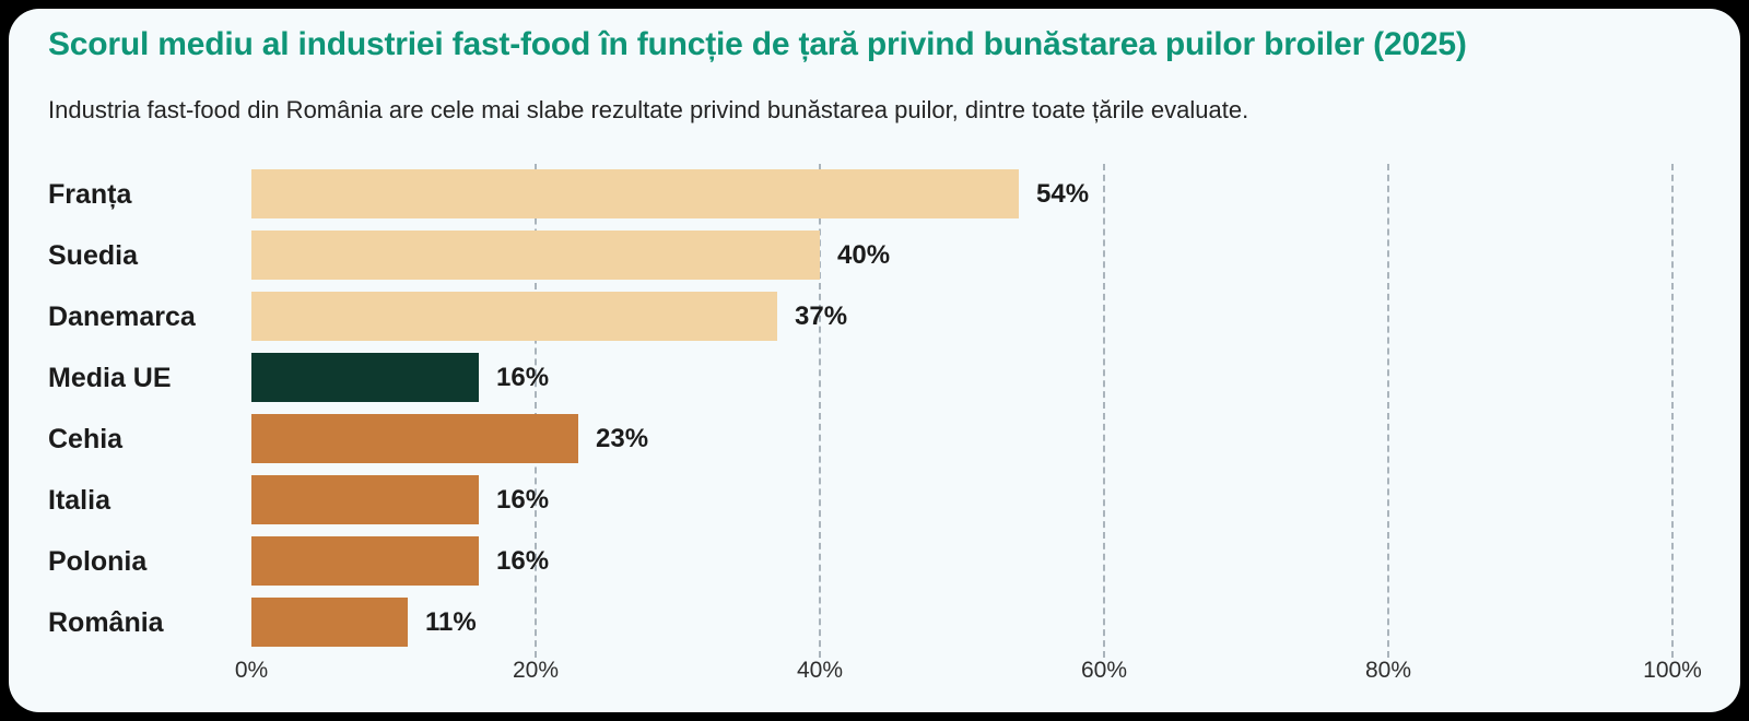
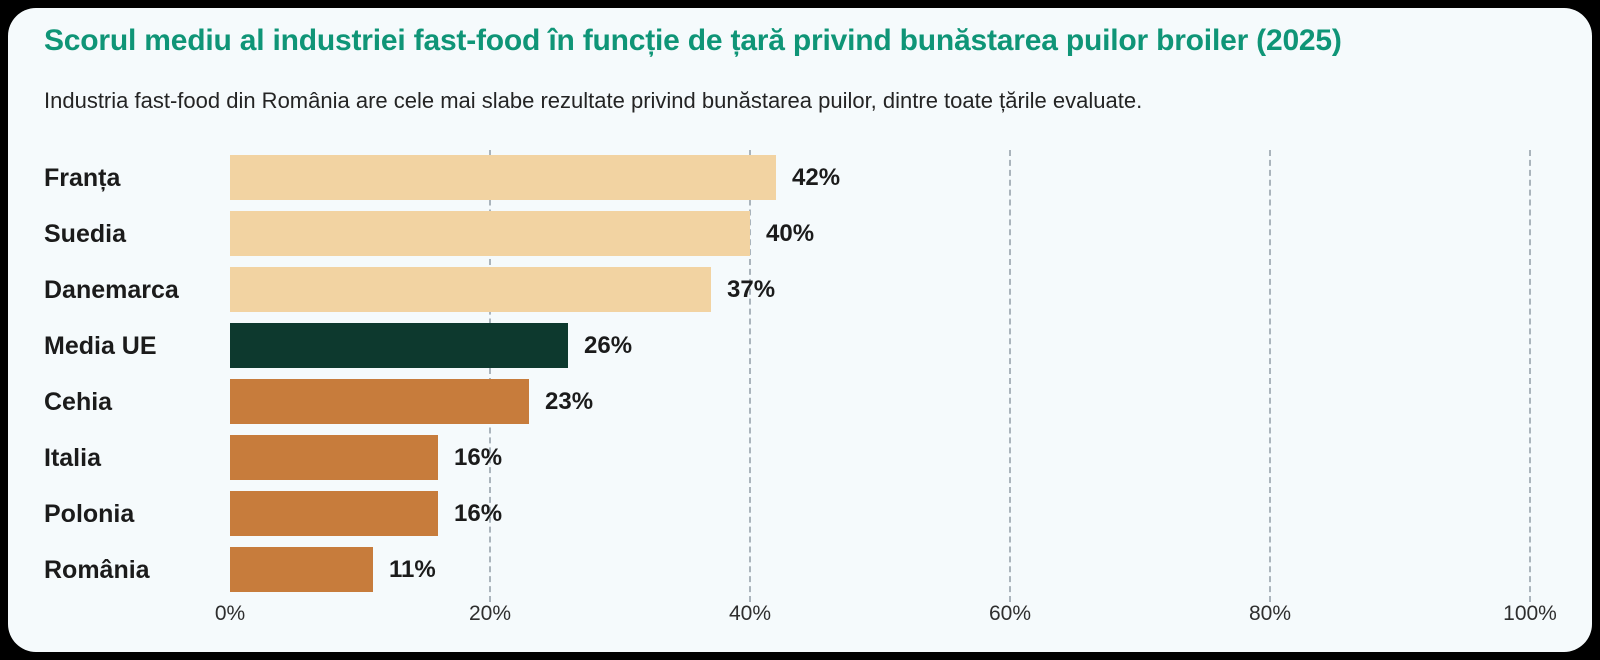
Franța: 54% -> 42%
Media UE: 16% -> 26%
